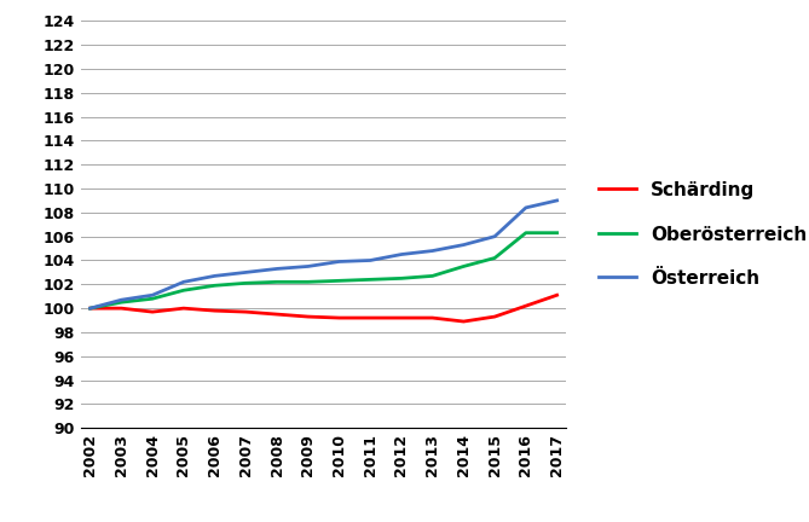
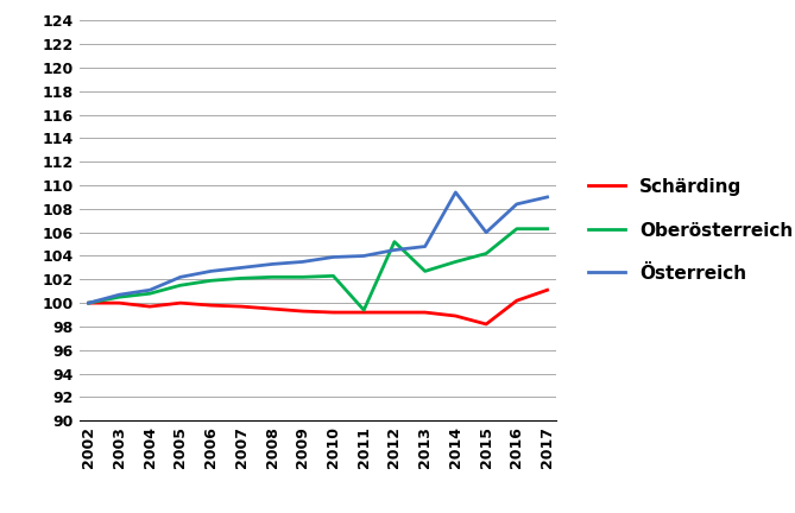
Oberösterreich/2011: 102.4 -> 99.4
Oberösterreich/2012: 102.5 -> 105.2
Österreich/2014: 105.3 -> 109.4
Schärding/2015: 99.3 -> 98.2
